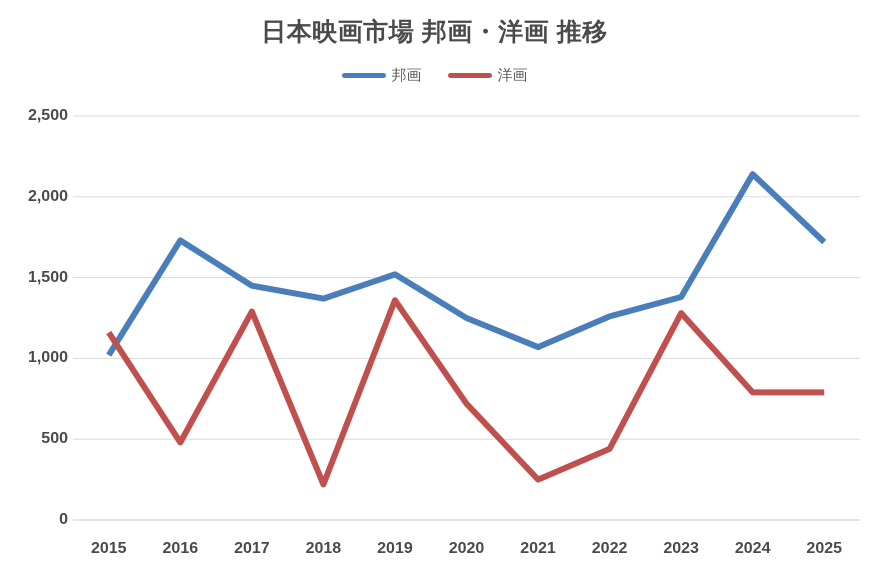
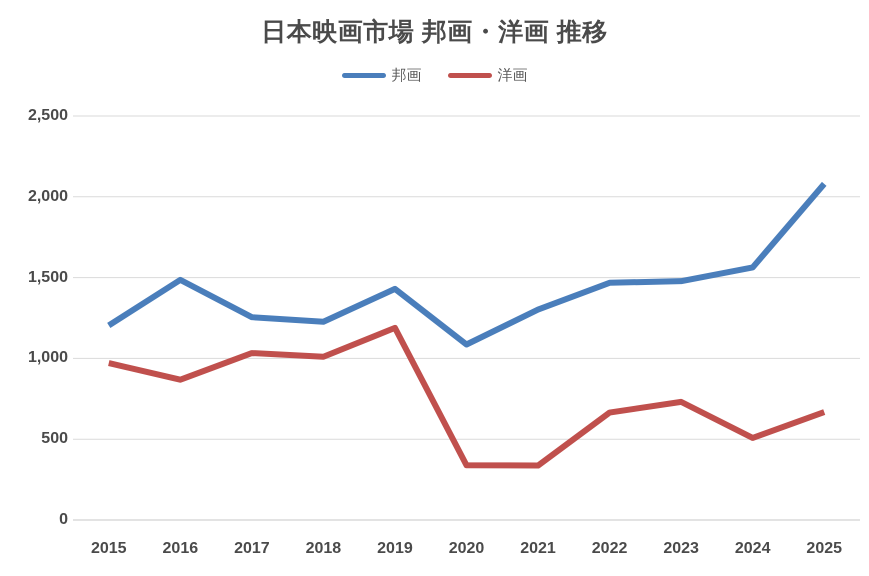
邦画/2015: 1020 -> 1200
洋画/2015: 1160 -> 970
邦画/2016: 1730 -> 1490
洋画/2016: 480 -> 870
邦画/2017: 1450 -> 1260
洋画/2017: 1290 -> 1030
邦画/2018: 1370 -> 1230
洋画/2018: 220 -> 1010
邦画/2019: 1520 -> 1430
洋画/2019: 1360 -> 1190
邦画/2020: 1250 -> 1090
洋画/2020: 720 -> 340
邦画/2021: 1070 -> 1300
洋画/2021: 250 -> 340
邦画/2022: 1260 -> 1470
洋画/2022: 440 -> 660
邦画/2023: 1380 -> 1480
洋画/2023: 1280 -> 730
邦画/2024: 2140 -> 1560
洋画/2024: 790 -> 510
邦画/2025: 1720 -> 2080
洋画/2025: 790 -> 670
